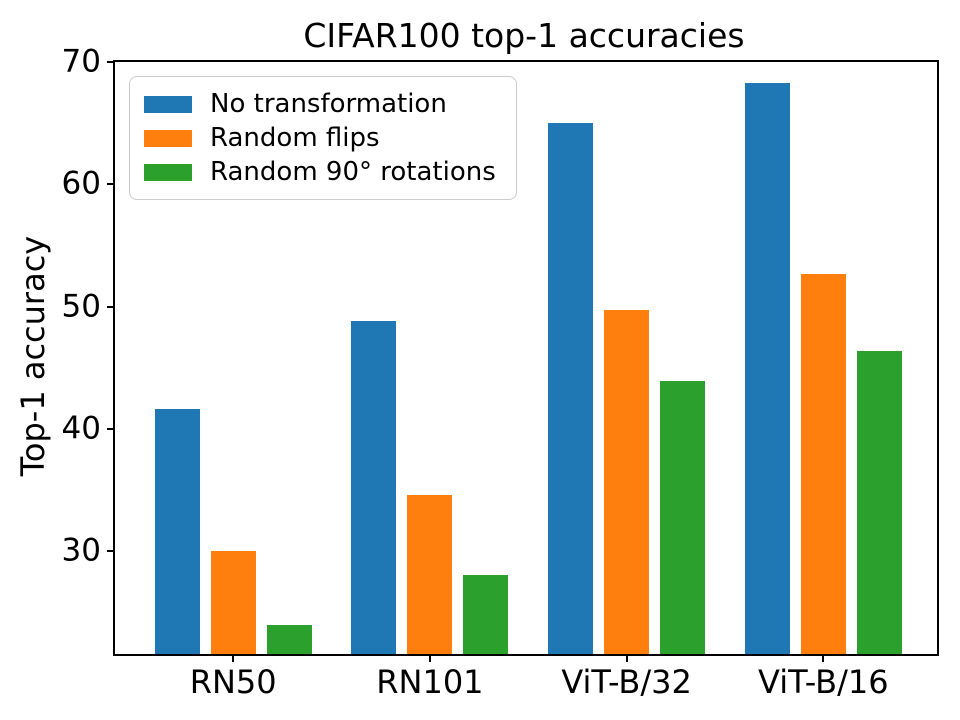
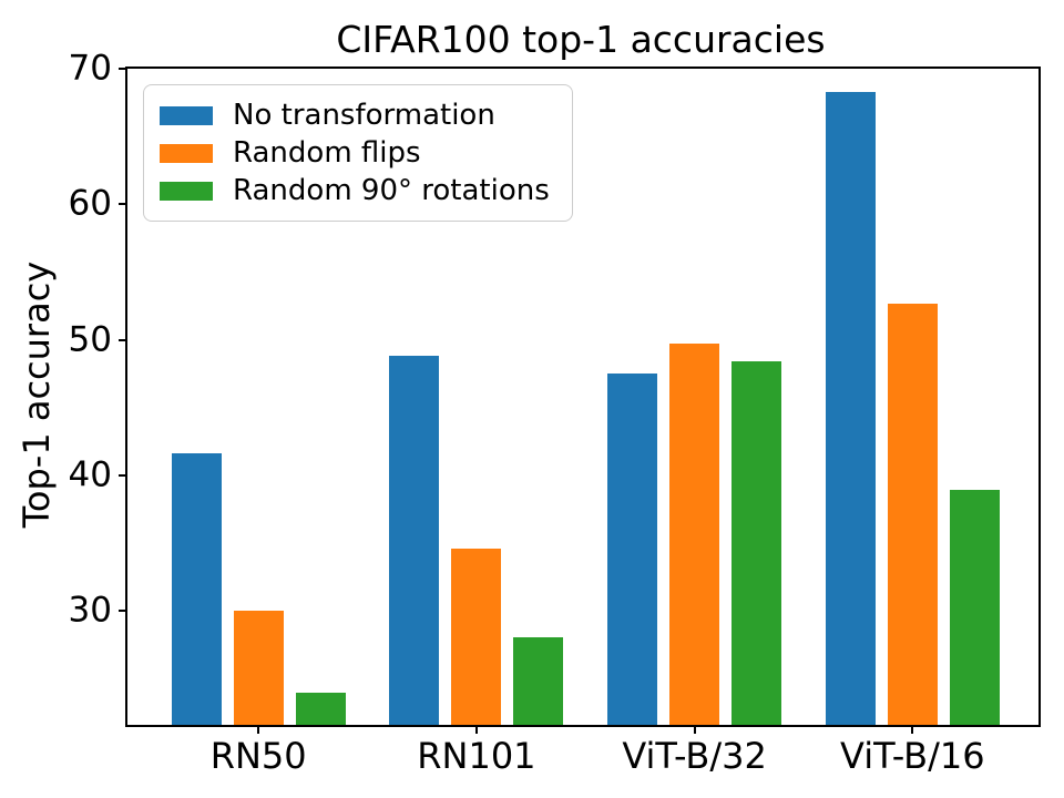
No transformation/ViT-B/32: 65.0 -> 47.5
Random 90° rotations/ViT-B/32: 43.9 -> 48.4
Random 90° rotations/ViT-B/16: 46.4 -> 38.9
